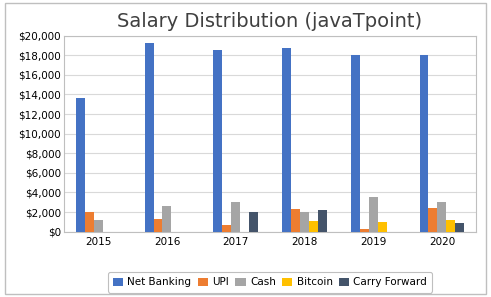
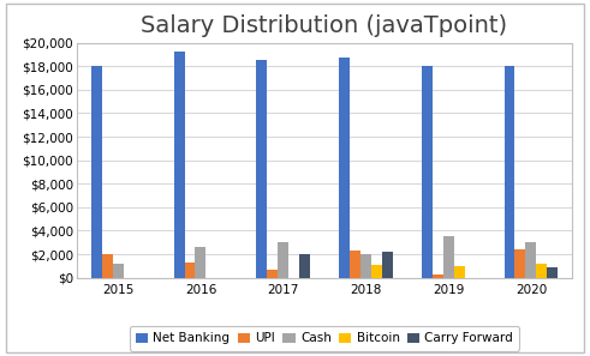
Net Banking/2015: $13,600 -> $18,000
